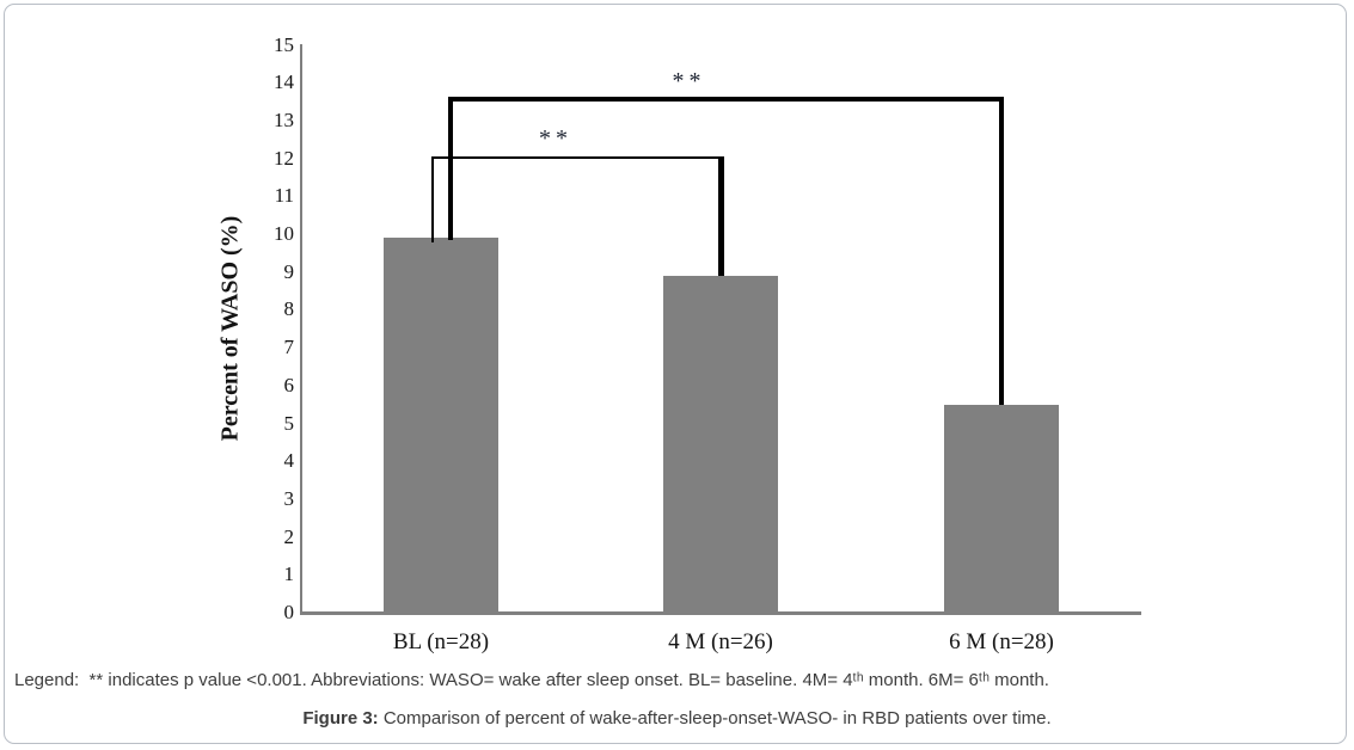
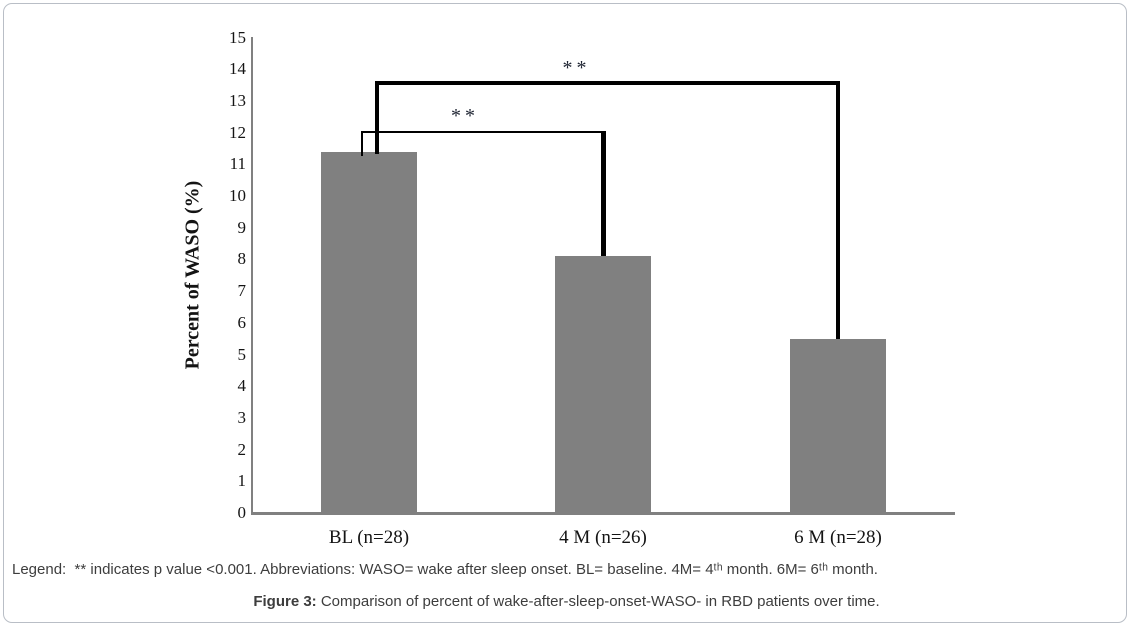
BL (n=28): 9.9 -> 11.4
4 M (n=26): 8.9 -> 8.1
